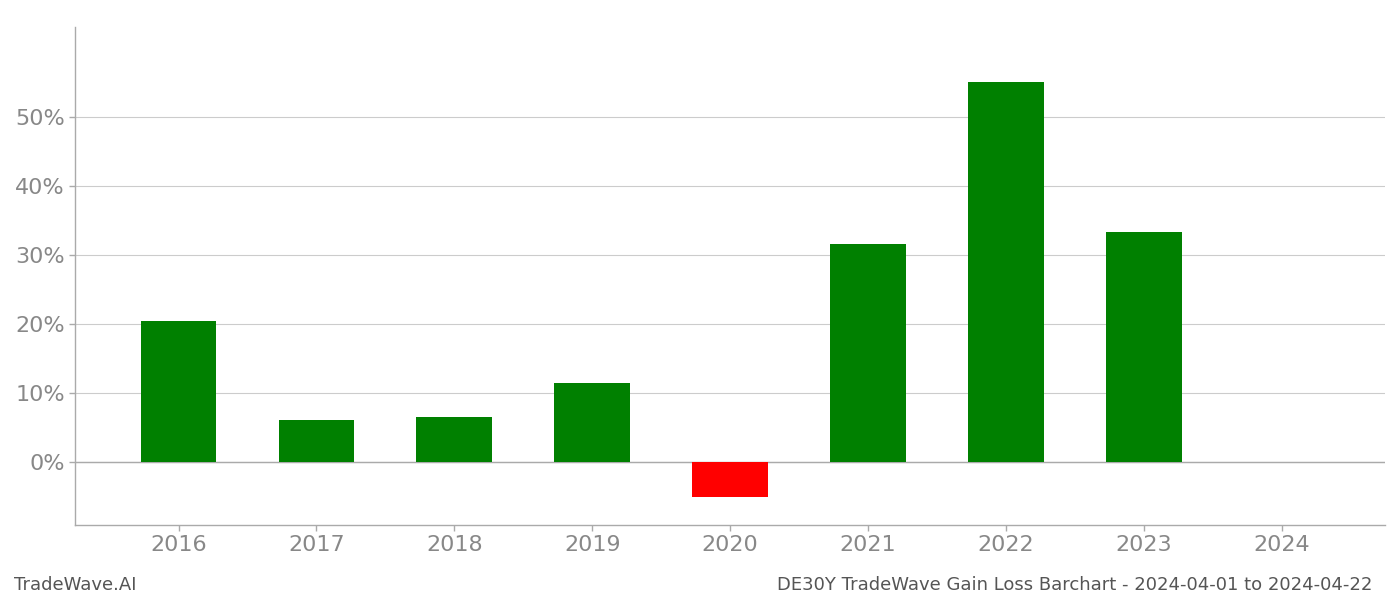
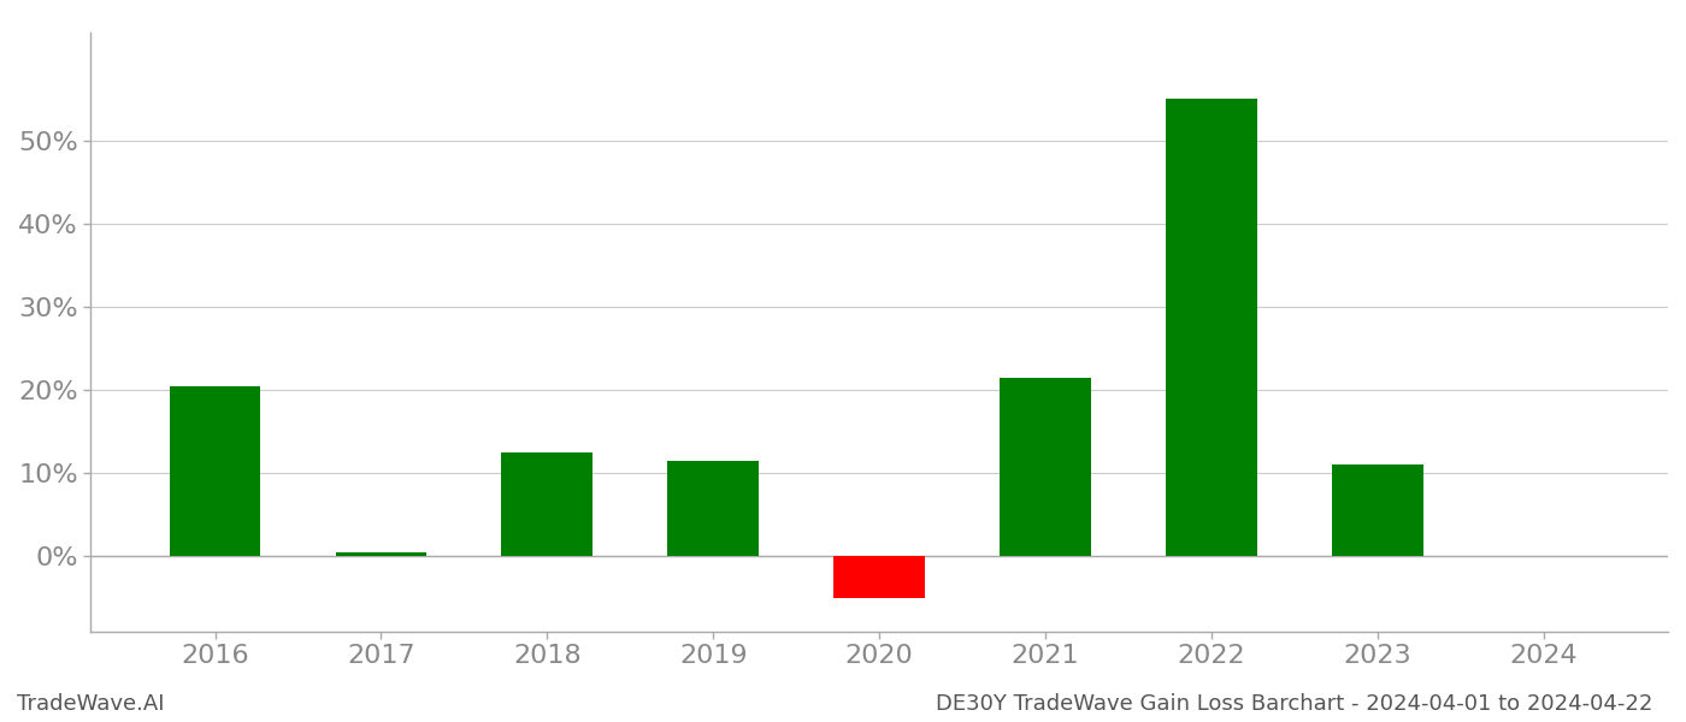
2017: 6.2% -> 0.5%
2018: 6.6% -> 12.5%
2021: 31.6% -> 21.5%
2023: 33.4% -> 11.0%
